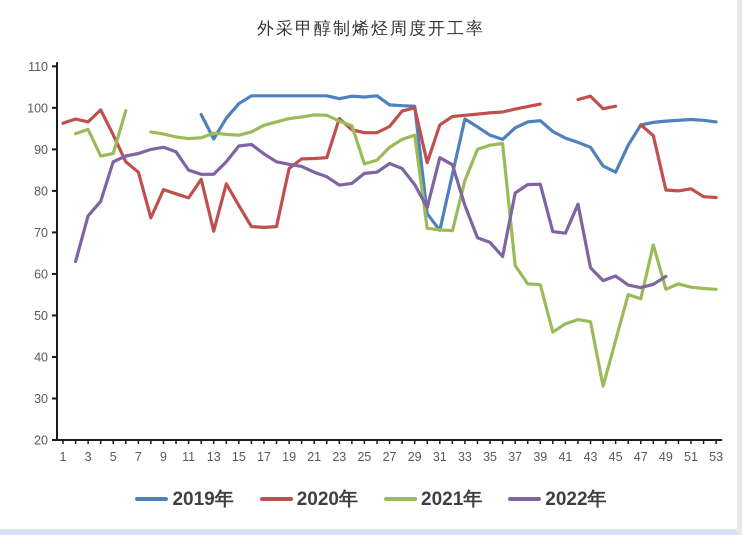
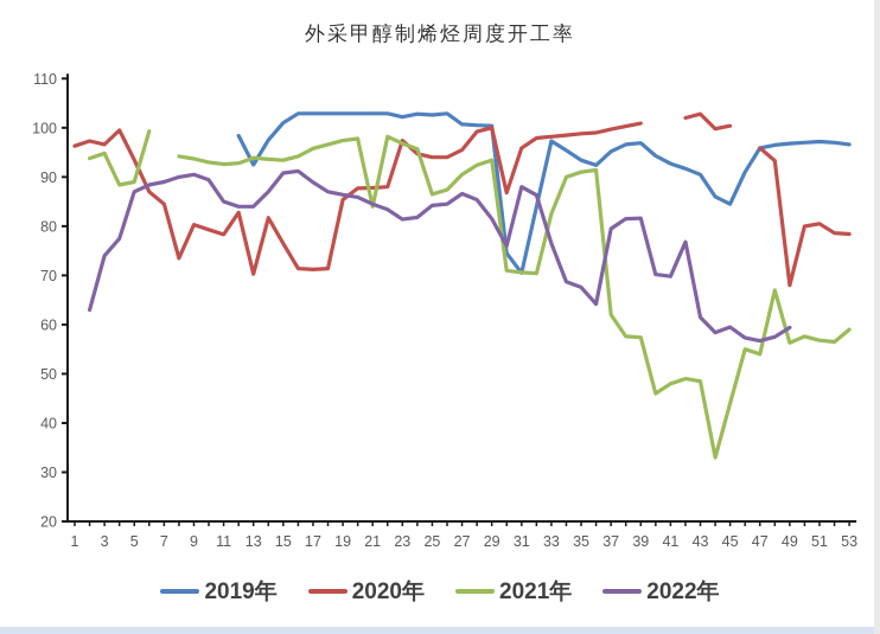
2021年/21: 98 -> 84
2020年/49: 80 -> 68
2021年/53: 56 -> 59
